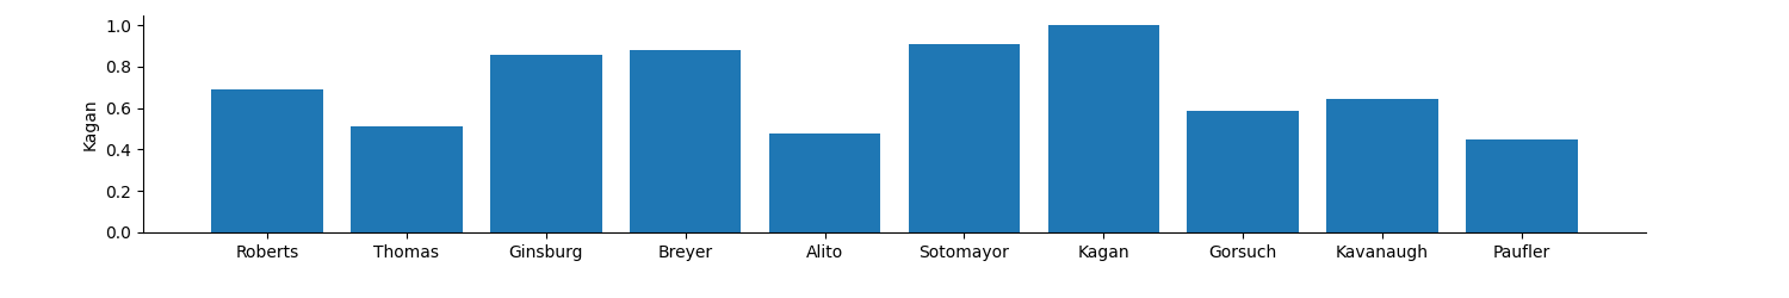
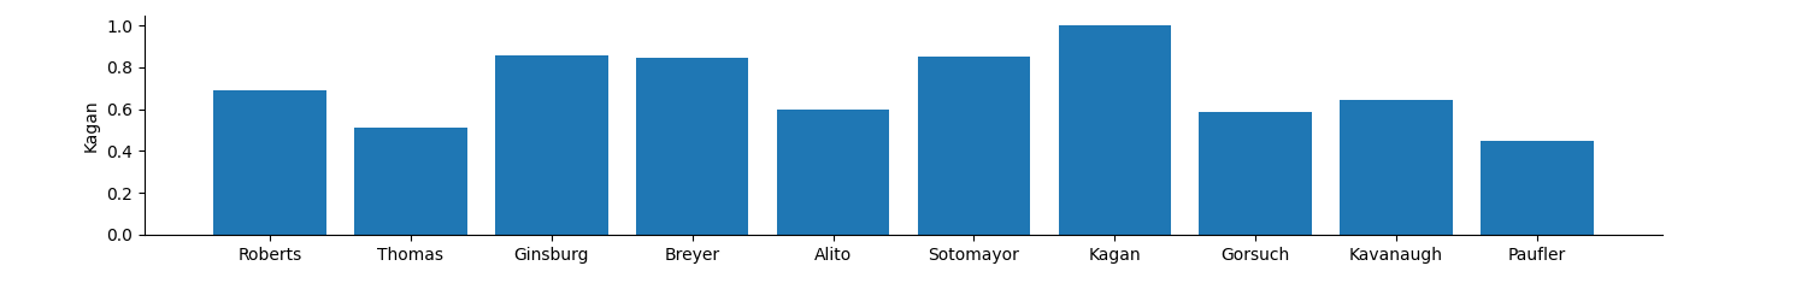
Breyer: 0.88 -> 0.85
Alito: 0.48 -> 0.60
Sotomayor: 0.91 -> 0.85
